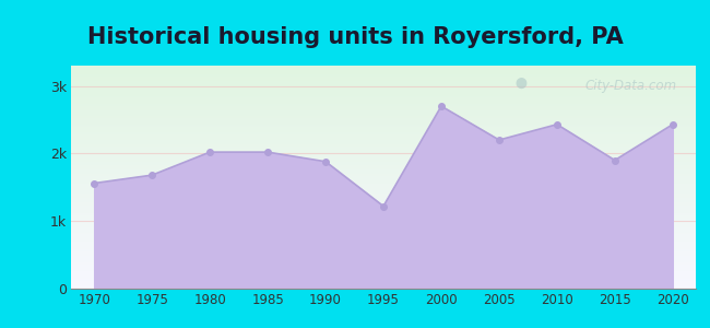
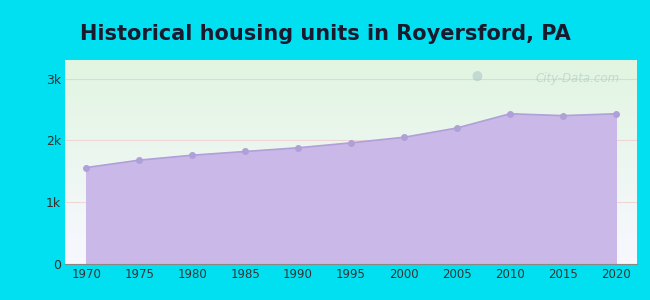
1980: 2.02k -> 1.76k
1985: 2.02k -> 1.82k
1995: 1.22k -> 1.96k
2000: 2.70k -> 2.05k
2015: 1.90k -> 2.40k
